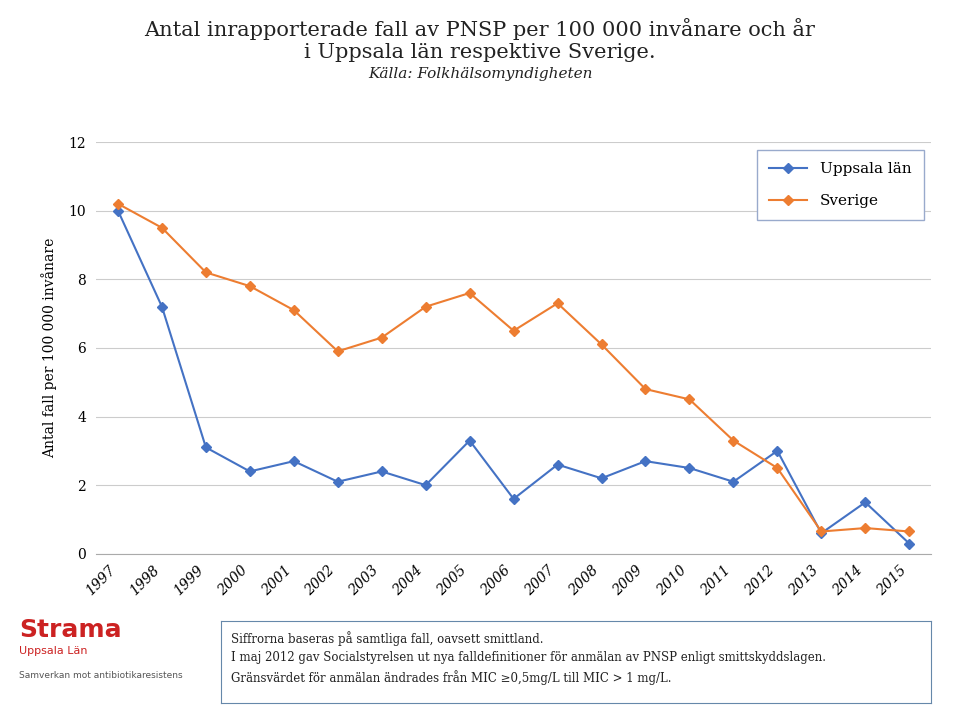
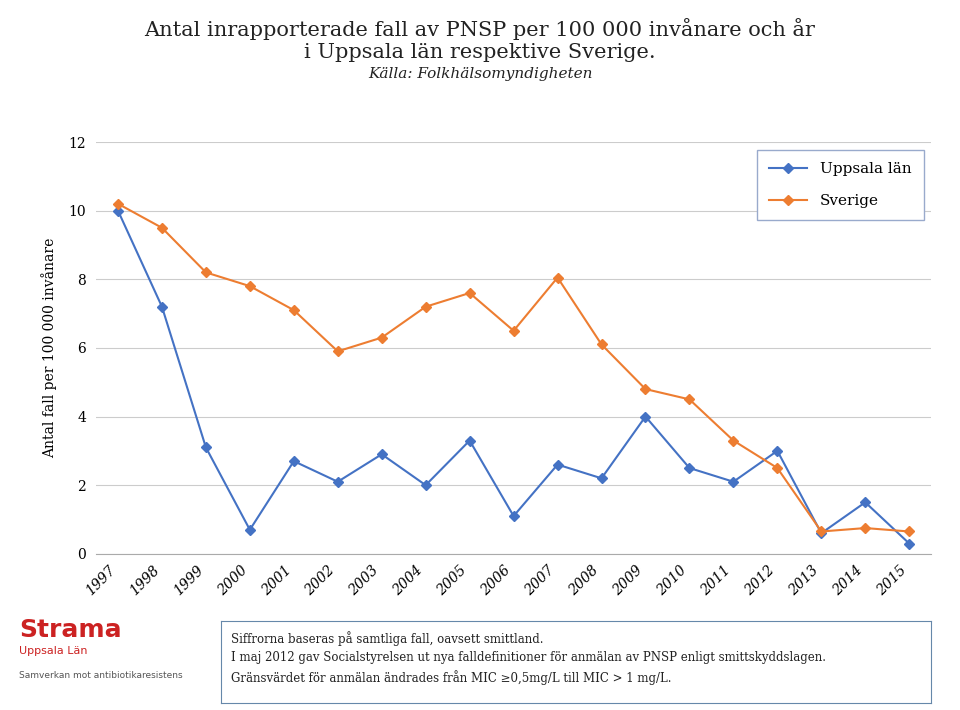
Uppsala län/2000: 2.4 -> 0.7
Uppsala län/2003: 2.4 -> 2.9
Uppsala län/2006: 1.6 -> 1.1
Sverige/2007: 7.30 -> 8.05
Uppsala län/2009: 2.7 -> 4.0
